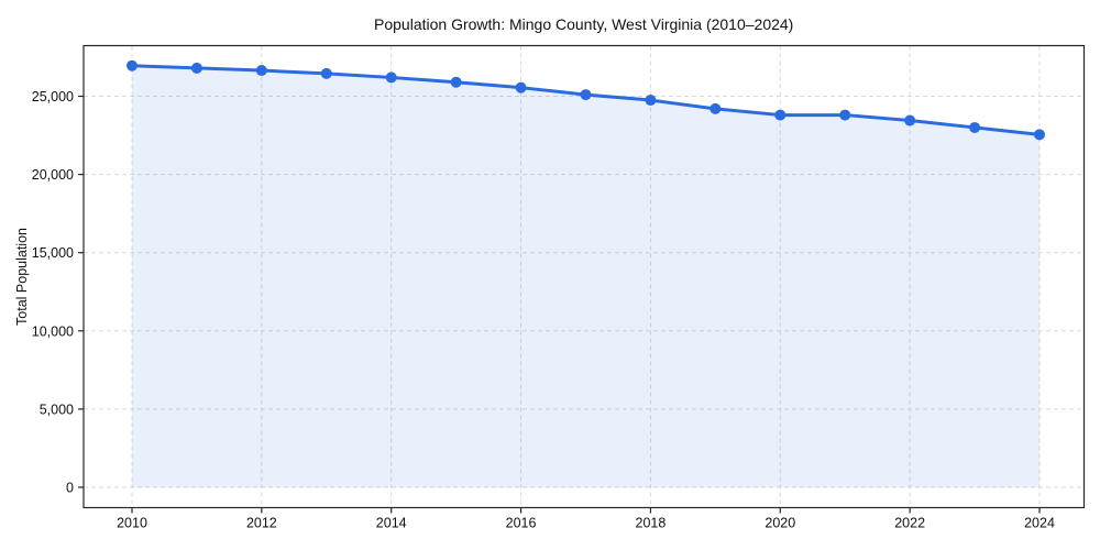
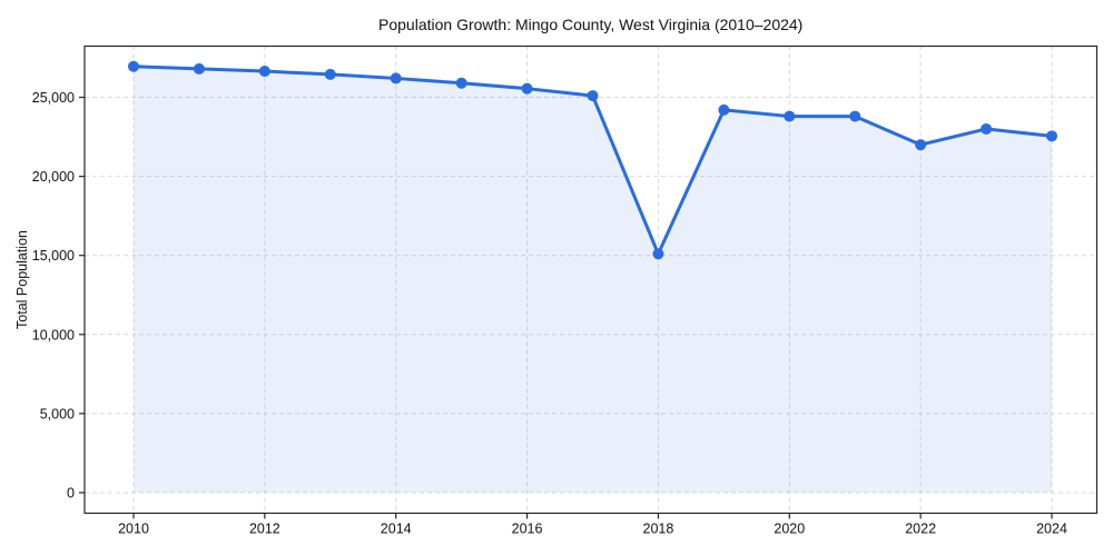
2018: 24800 -> 15100
2022: 23400 -> 22000
